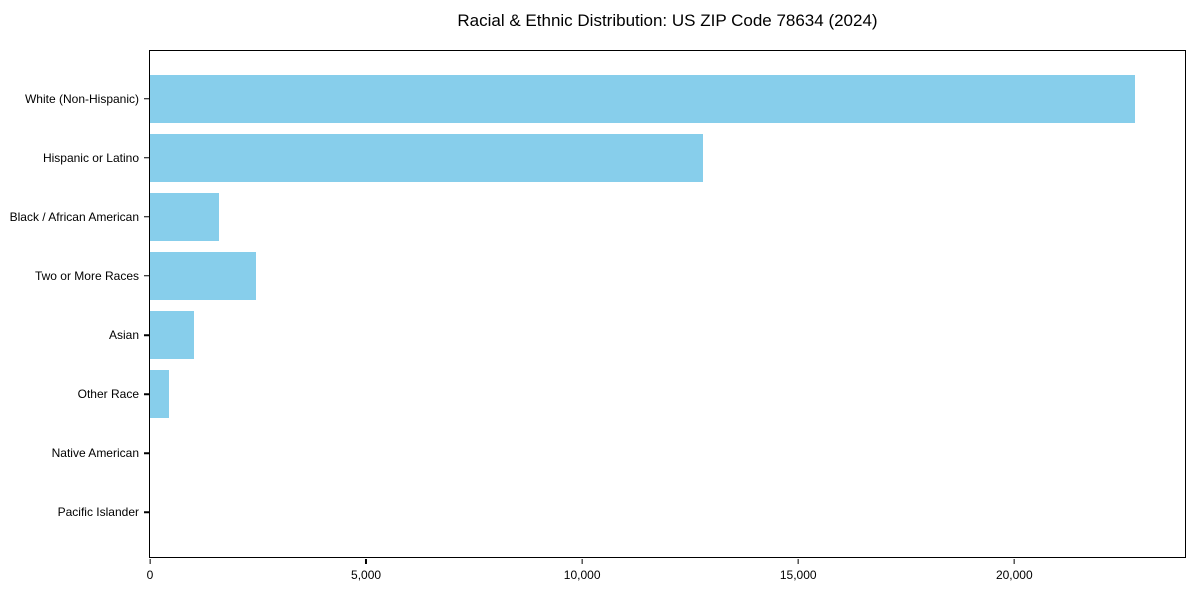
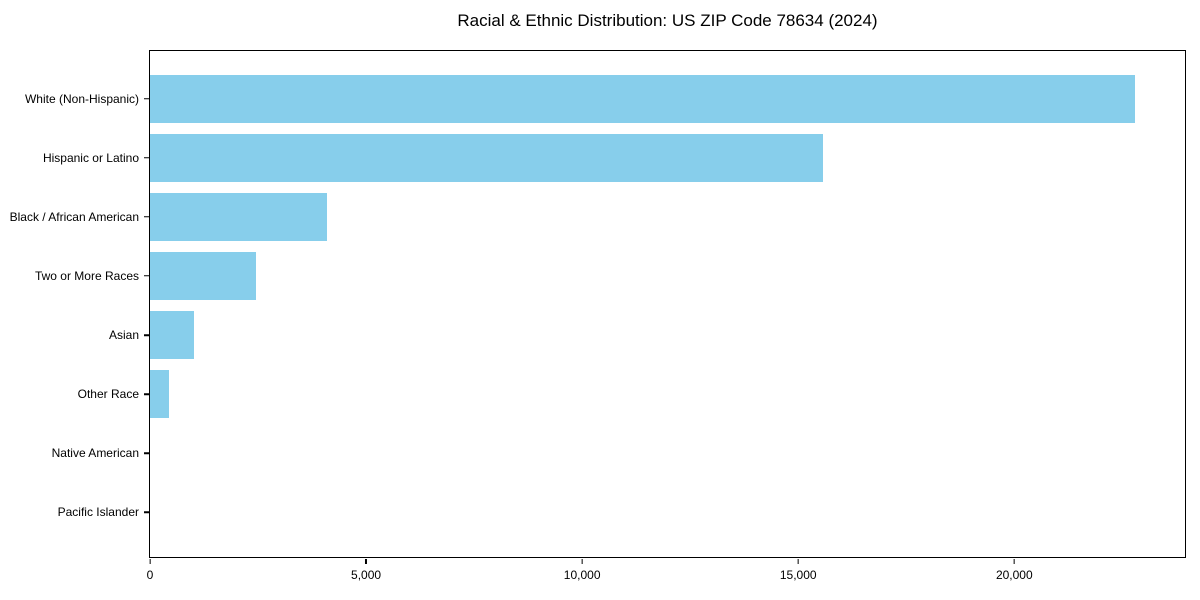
Hispanic or Latino: 12800 -> 15600
Black / African American: 1600 -> 4100
